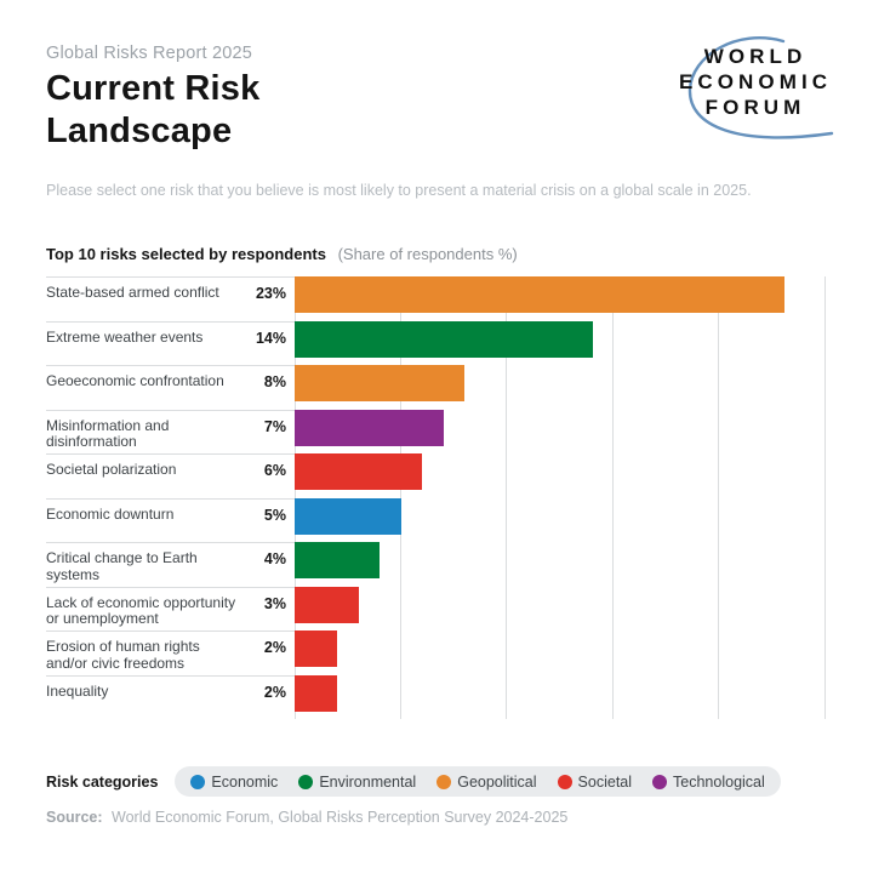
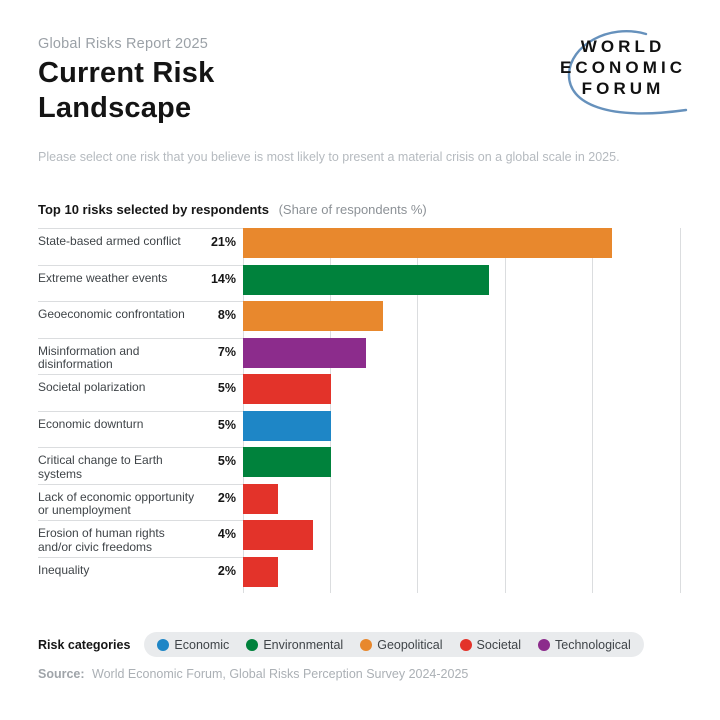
State-based armed conflict: 23% -> 21%
Societal polarization: 6% -> 5%
Critical change to Earth systems: 4% -> 5%
Lack of economic opportunity or unemployment: 3% -> 2%
Erosion of human rights and/or civic freedoms: 2% -> 4%
